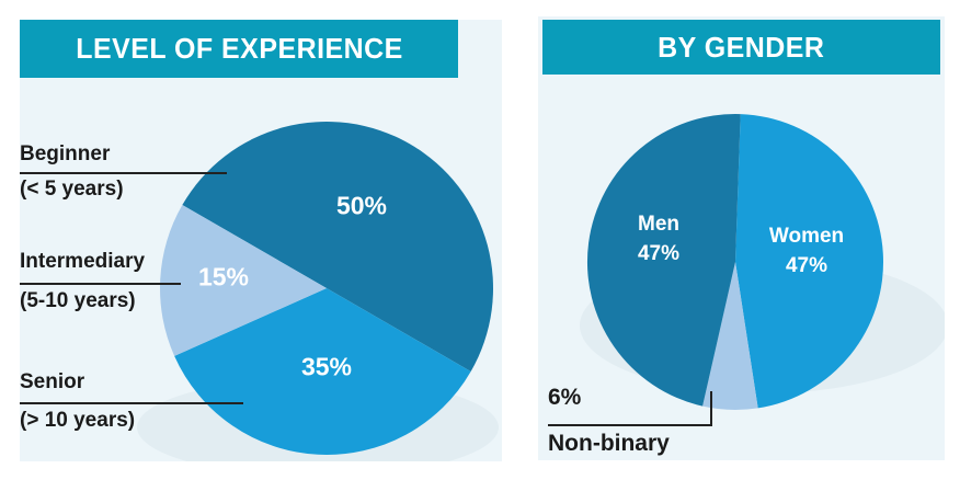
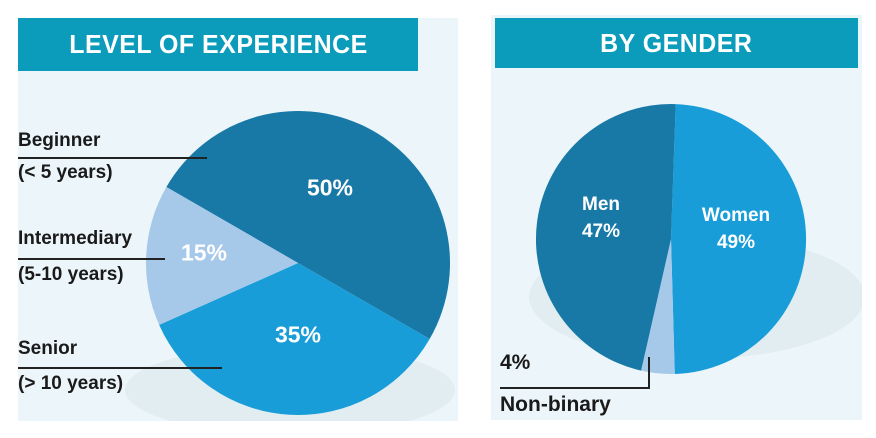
BY GENDER/Women: 47% -> 49%
BY GENDER/Non-binary: 6% -> 4%
